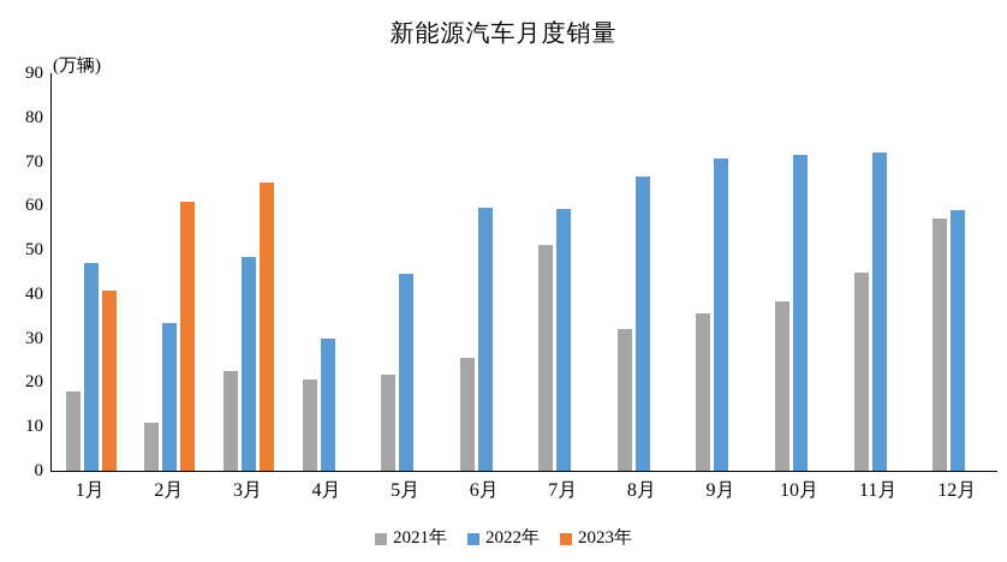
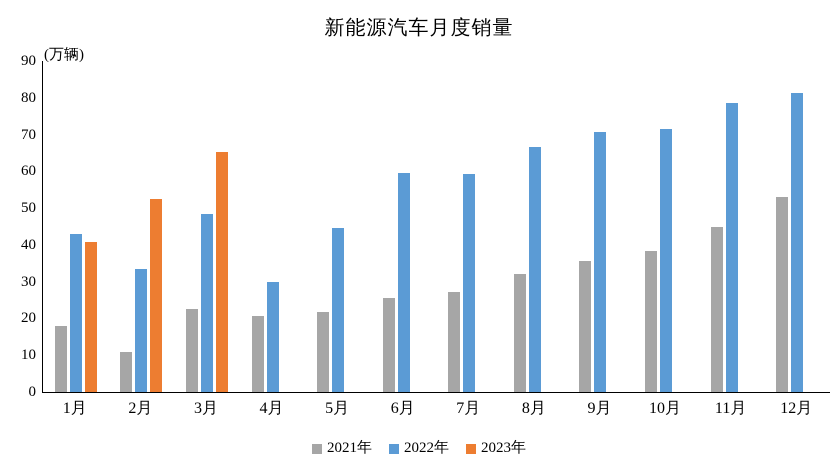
2022年/1月: 47 -> 43
2023年/2月: 61 -> 52
2021年/7月: 51 -> 27
2022年/11月: 72 -> 79
2021年/12月: 57 -> 53
2022年/12月: 59 -> 81
